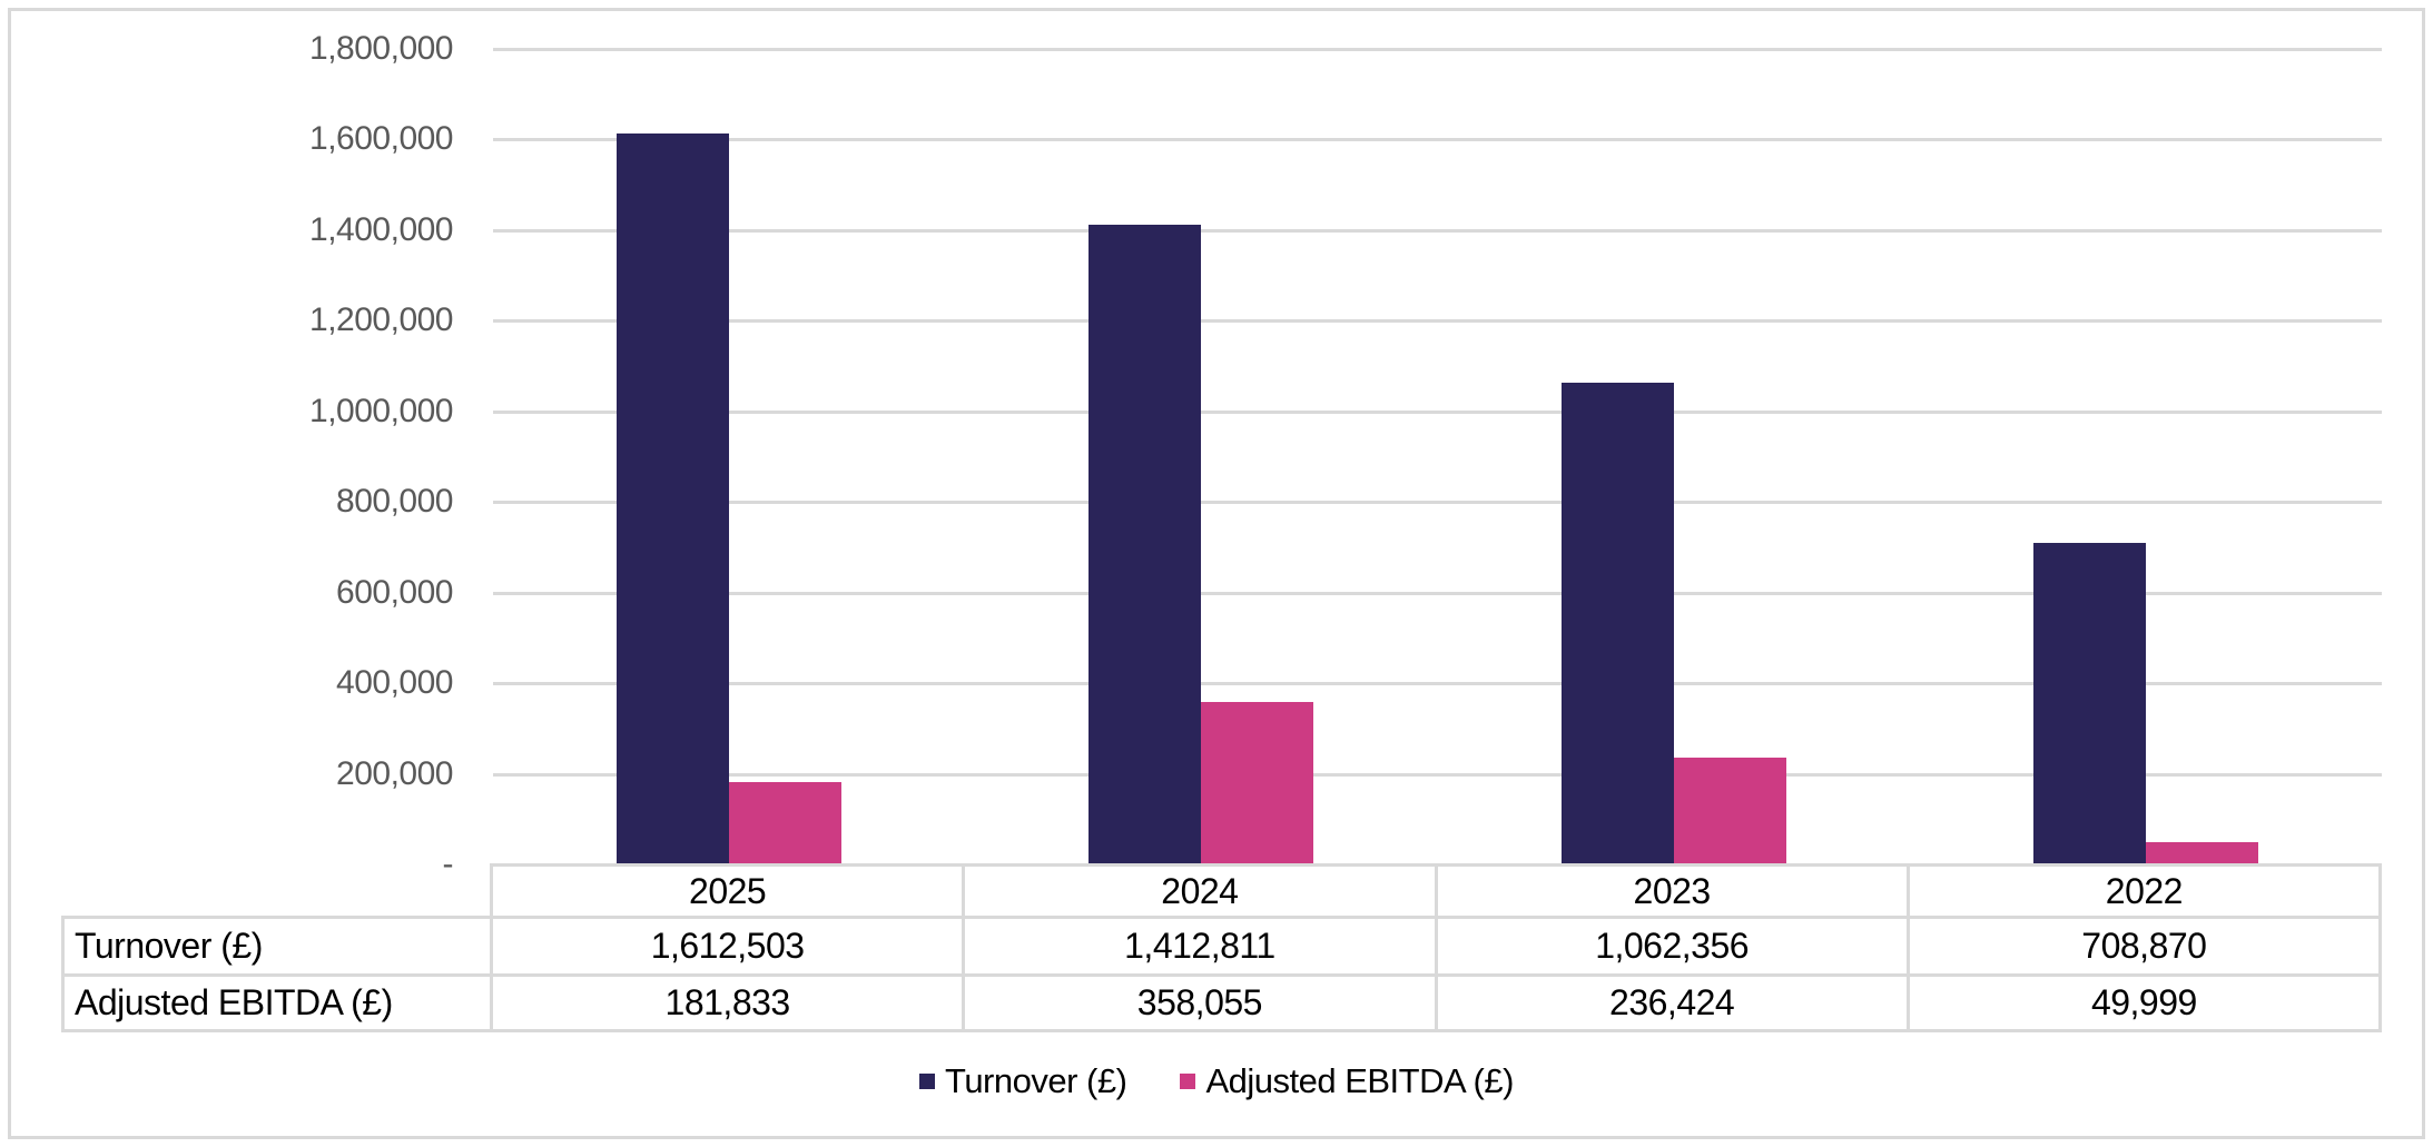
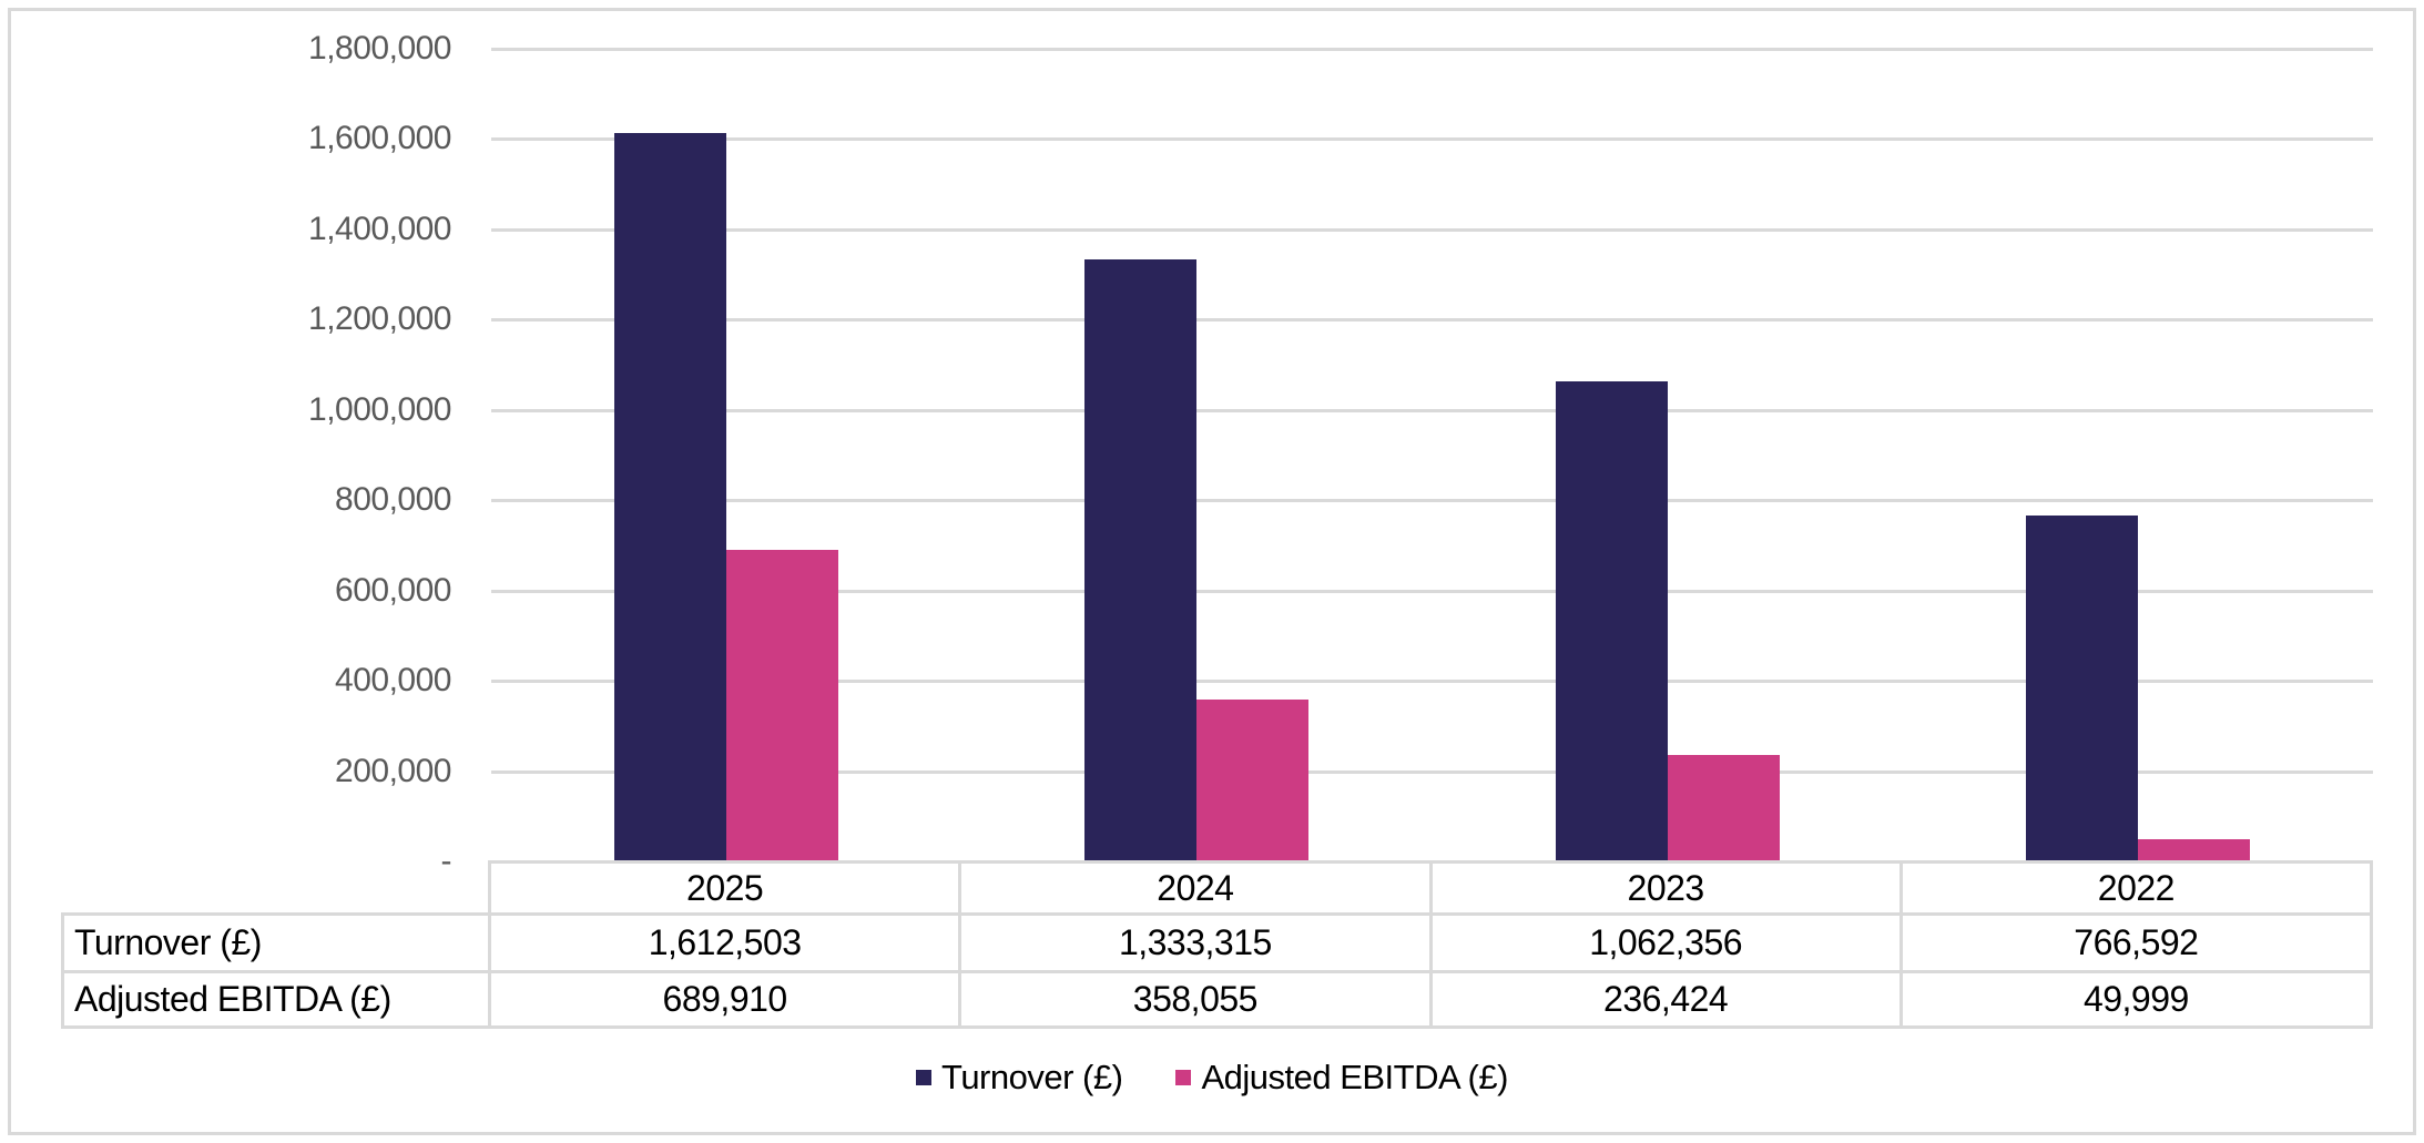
Adjusted EBITDA (£)/2025: 181,833 -> 689,910
Turnover (£)/2024: 1,412,811 -> 1,333,315
Turnover (£)/2022: 708,870 -> 766,592
